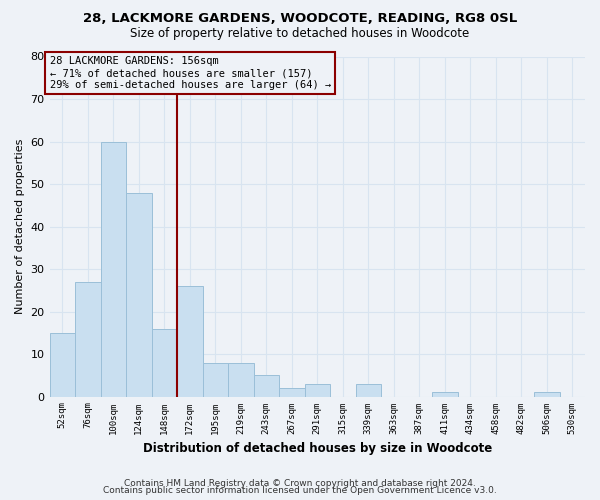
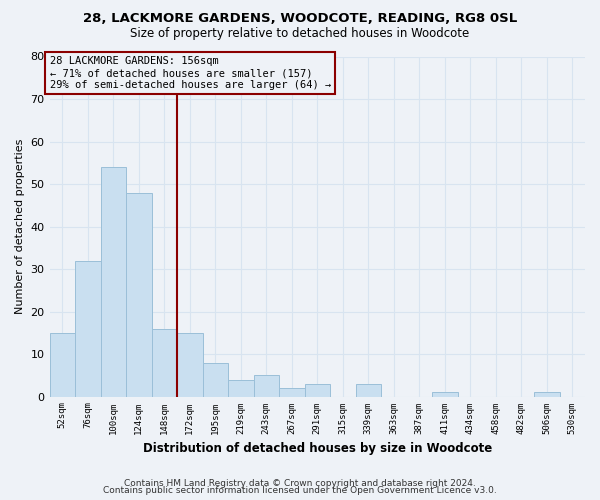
76sqm: 27 -> 32
100sqm: 60 -> 54
172sqm: 26 -> 15
219sqm: 8 -> 4
